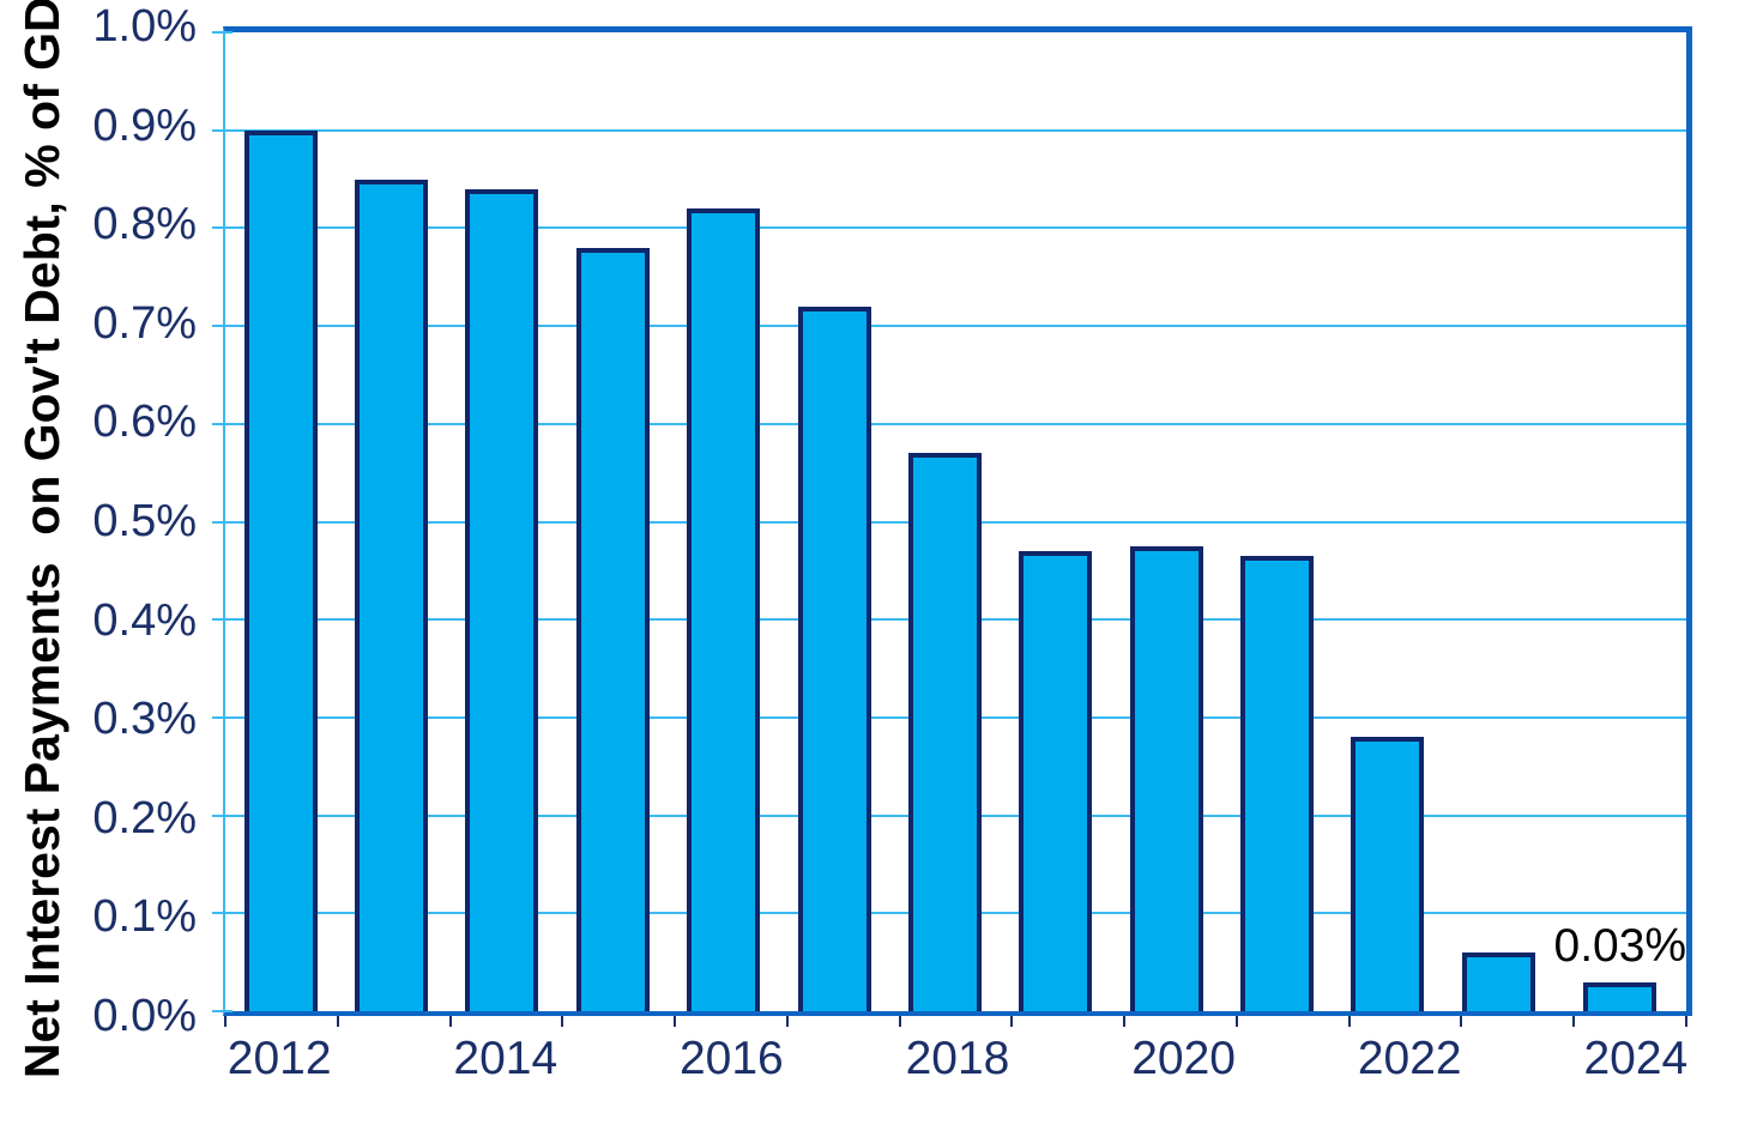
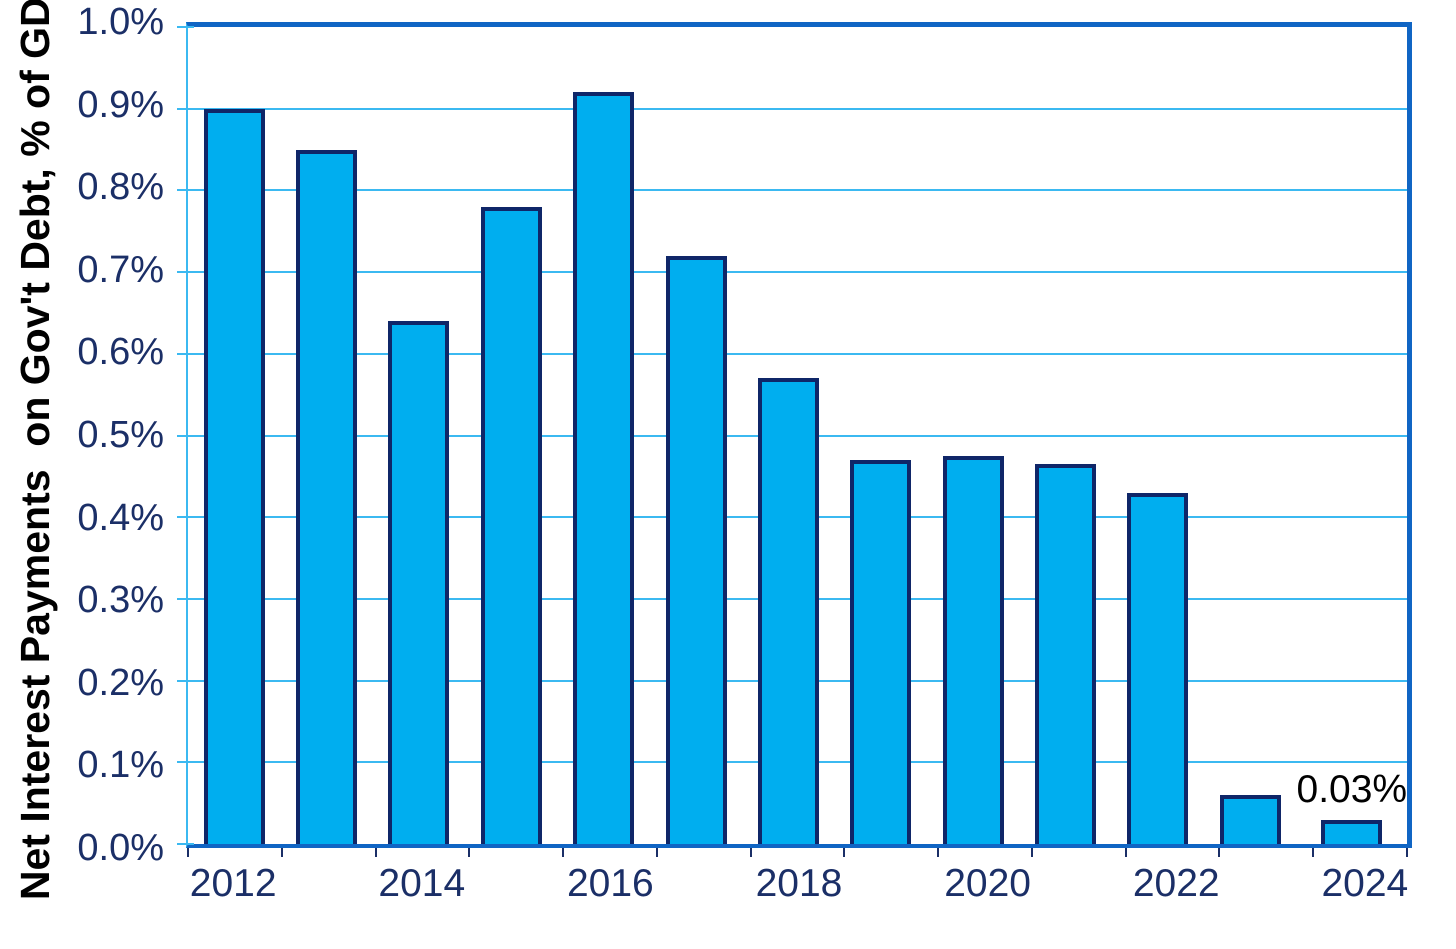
2014: 0.84% -> 0.64%
2016: 0.82% -> 0.92%
2022: 0.28% -> 0.43%
